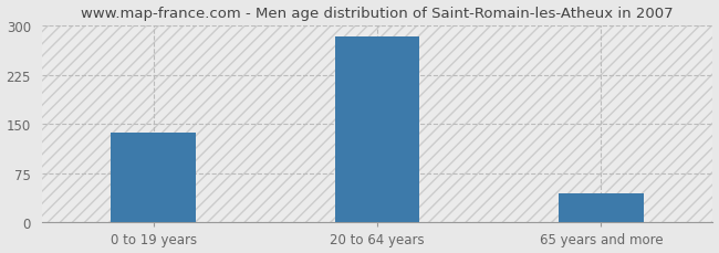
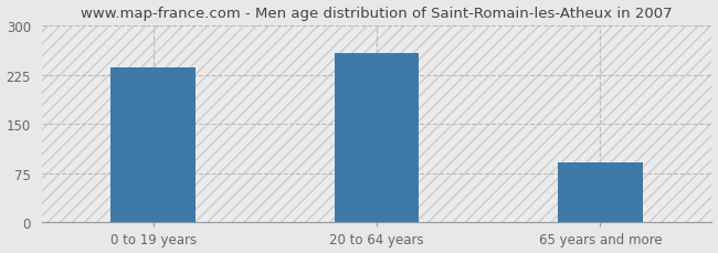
0 to 19 years: 137 -> 236
20 to 64 years: 283 -> 258
65 years and more: 45 -> 92
